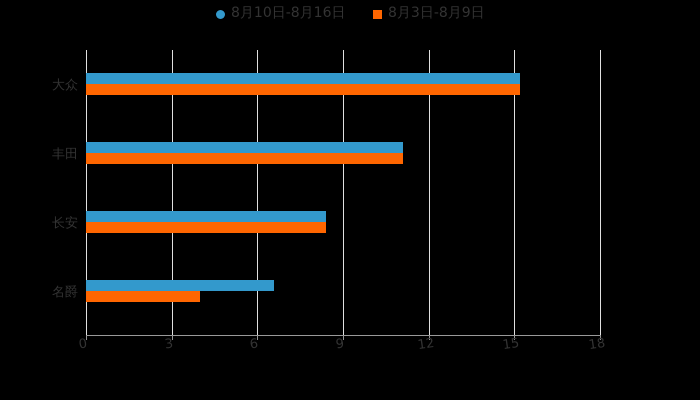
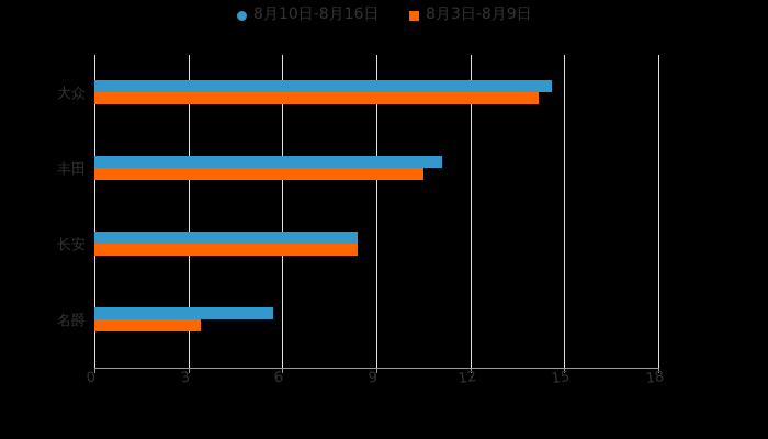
8月10日-8月16日/大众: 15.2 -> 14.6
8月3日-8月9日/大众: 15.2 -> 14.2
8月3日-8月9日/丰田: 11.1 -> 10.5
8月10日-8月16日/名爵: 6.6 -> 5.7
8月3日-8月9日/名爵: 4.0 -> 3.4
